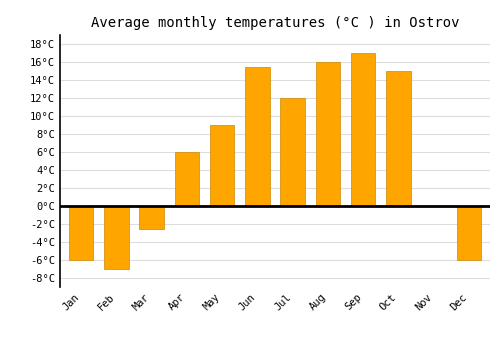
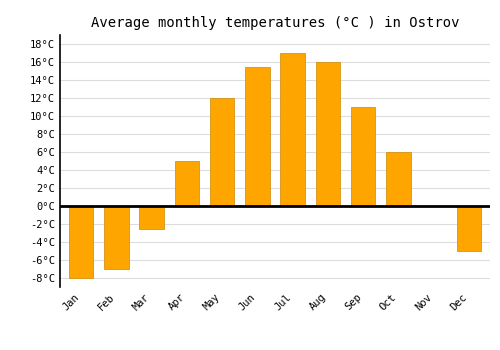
Jan: -6.0°C -> -8.0°C
Apr: 6.0°C -> 5.0°C
May: 9.0°C -> 12.0°C
Jul: 12.0°C -> 17.0°C
Sep: 17.0°C -> 11.0°C
Oct: 15.0°C -> 6.0°C
Dec: -6.0°C -> -5.0°C
